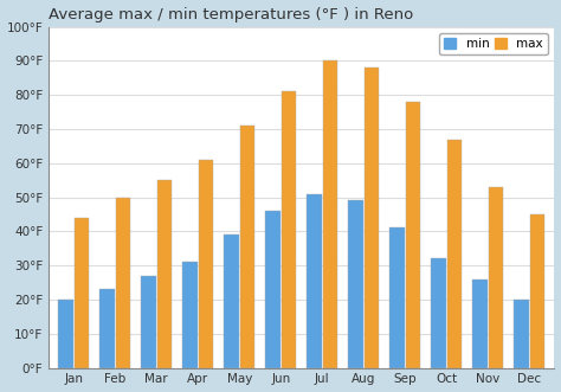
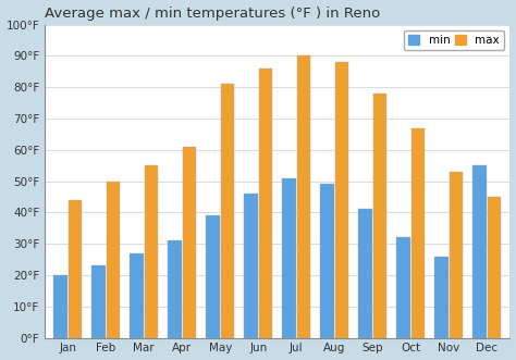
max/May: 71°F -> 81°F
max/Jun: 81°F -> 86°F
min/Dec: 20°F -> 55°F
